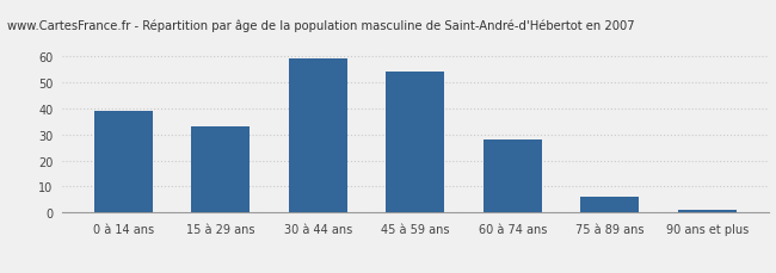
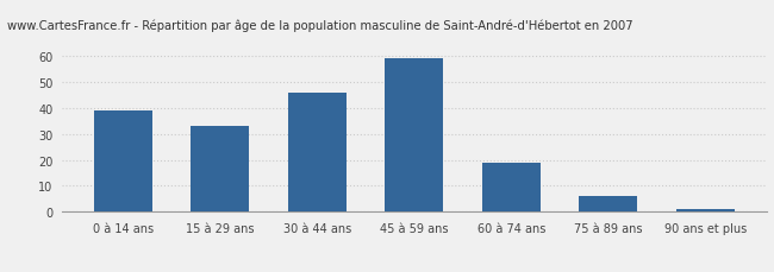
30 à 44 ans: 59 -> 46
45 à 59 ans: 54 -> 59
60 à 74 ans: 28 -> 19
